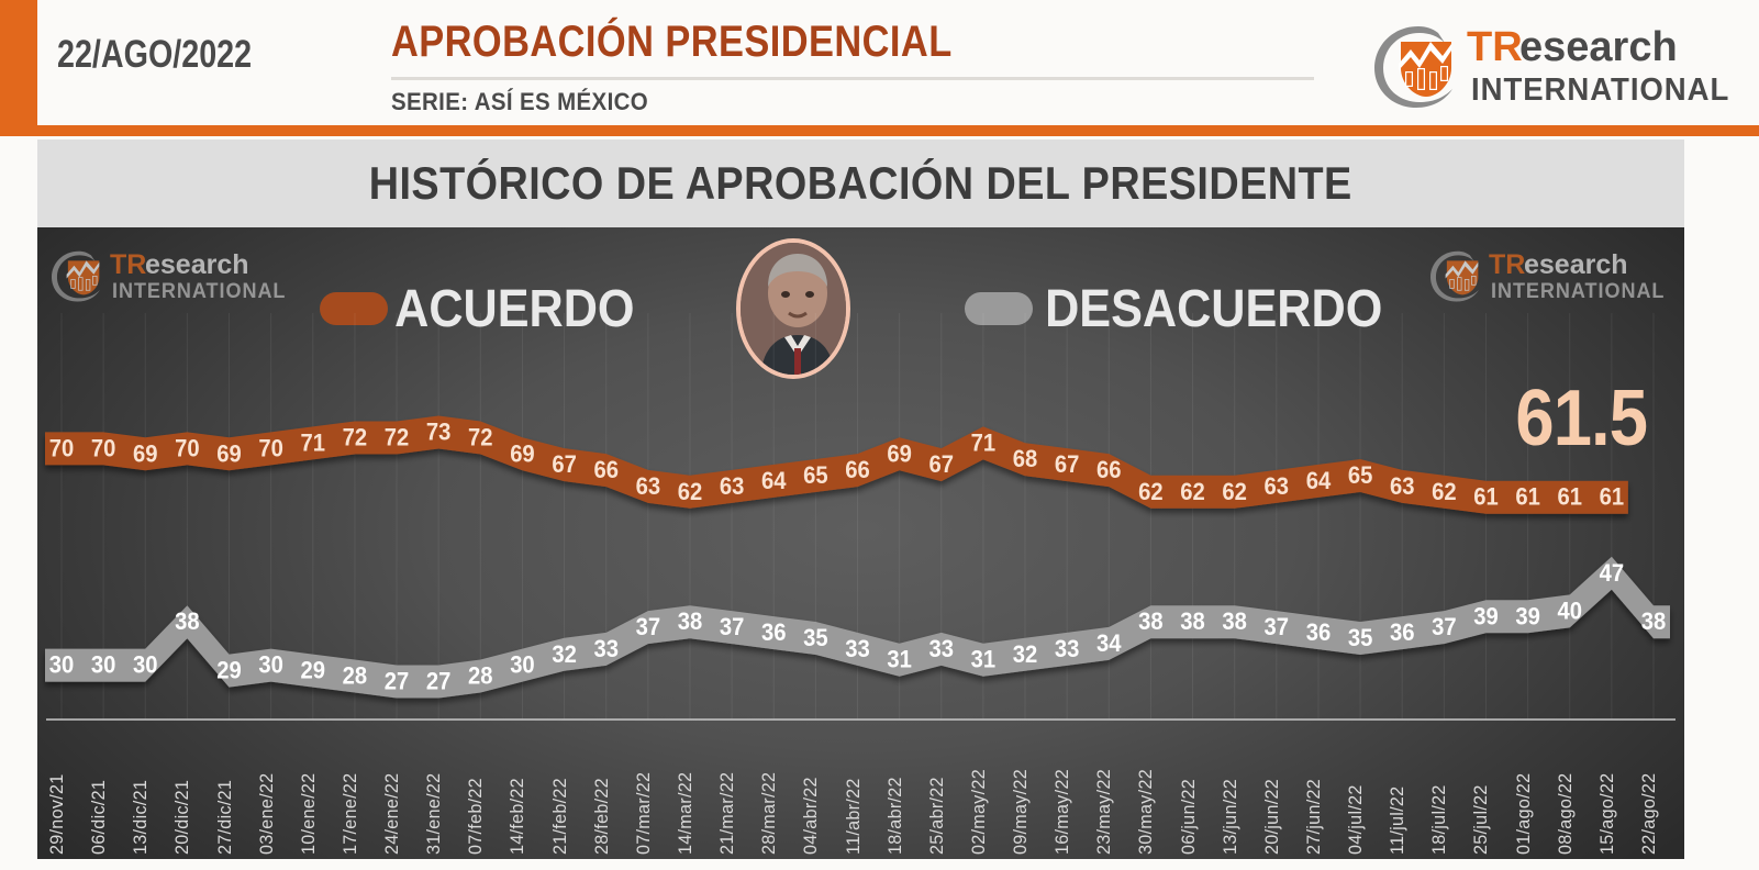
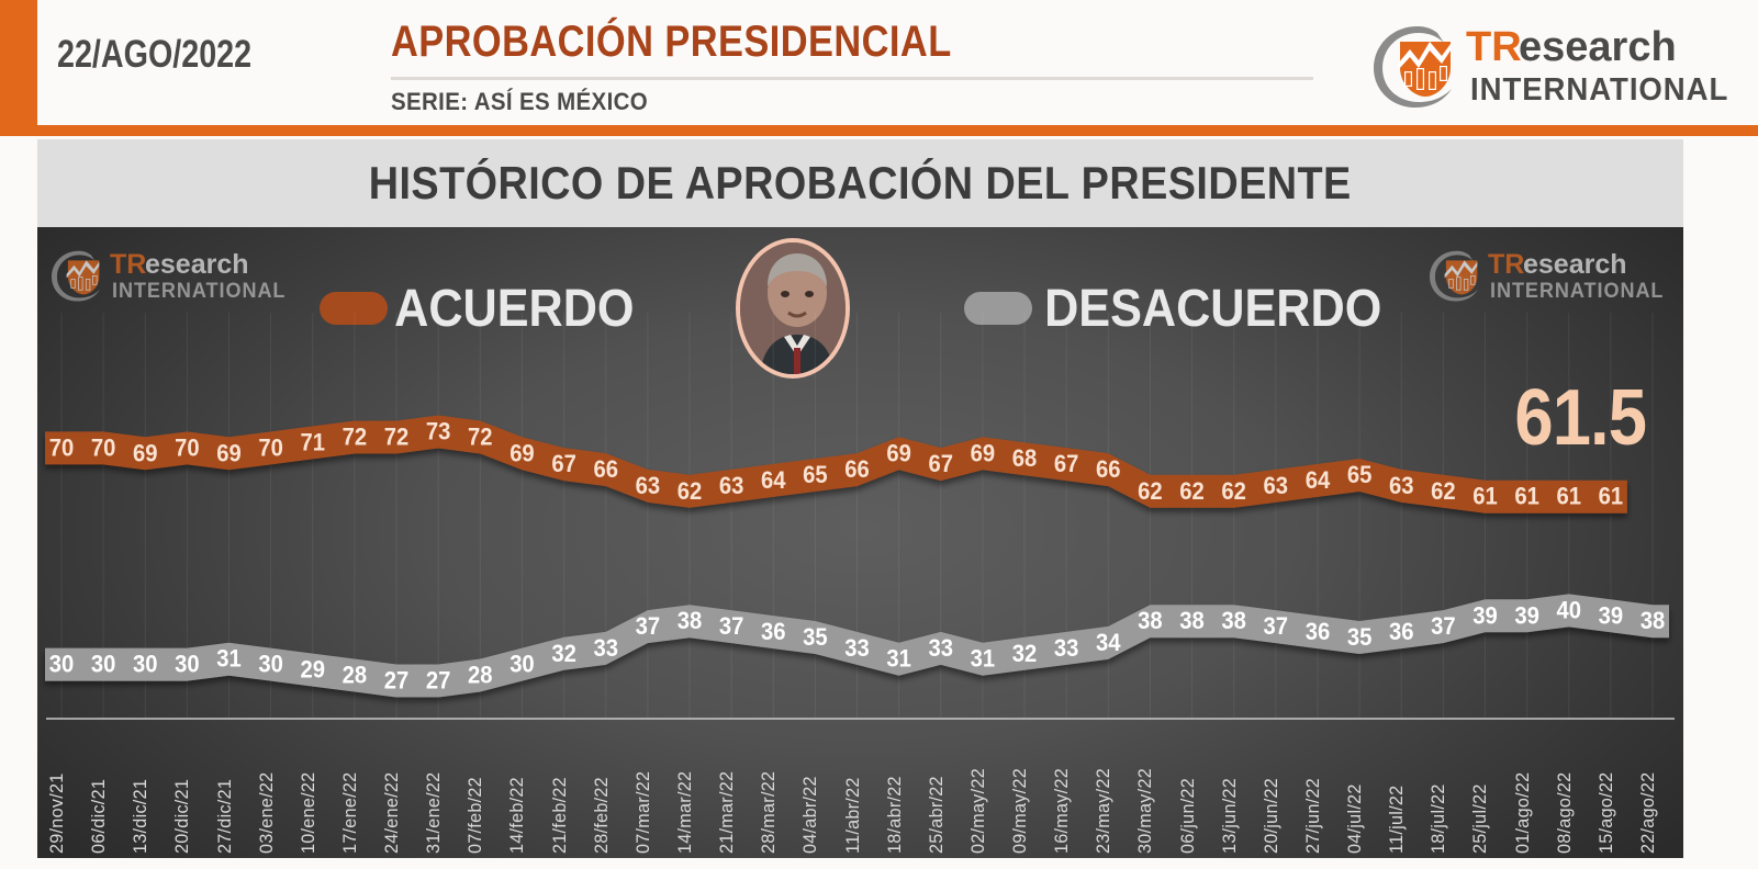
DESACUERDO/20/dic/21: 38 -> 30
DESACUERDO/27/dic/21: 29 -> 31
ACUERDO/02/may/22: 71 -> 69
DESACUERDO/15/ago/22: 47 -> 39
